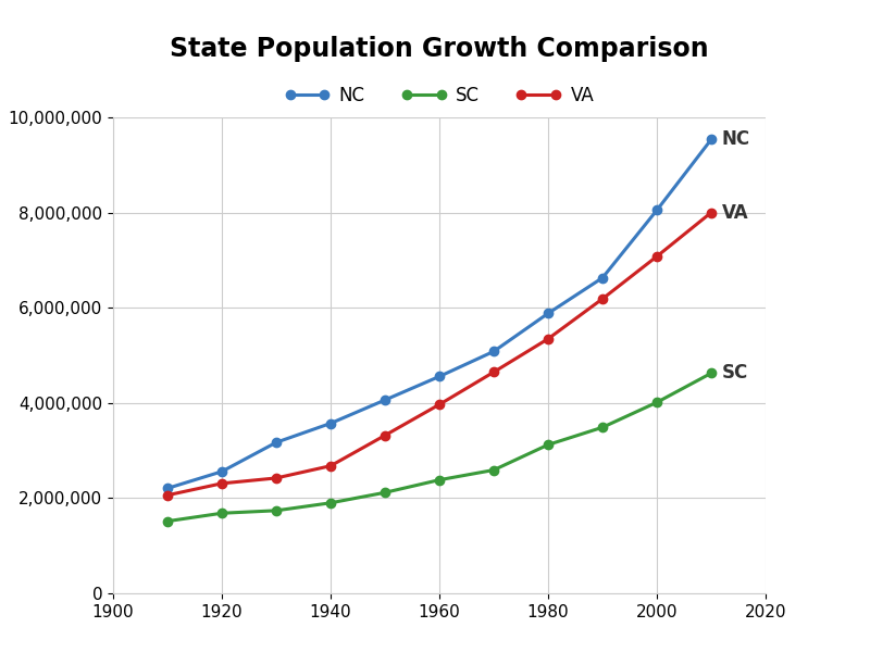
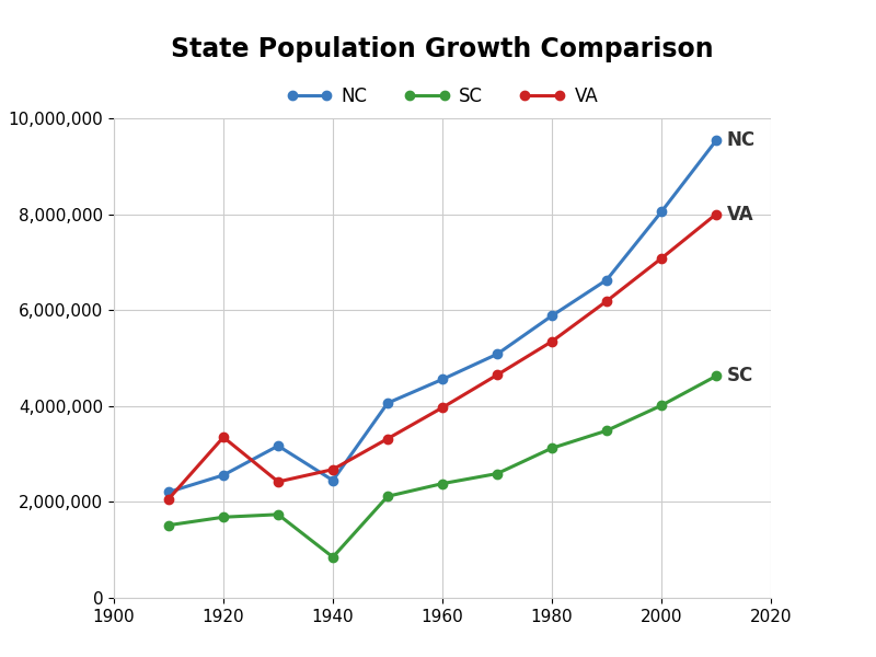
VA/1920: 2,310,000 -> 3,350,000
NC/1940: 3,570,000 -> 2,450,000
SC/1940: 1,900,000 -> 850,000
